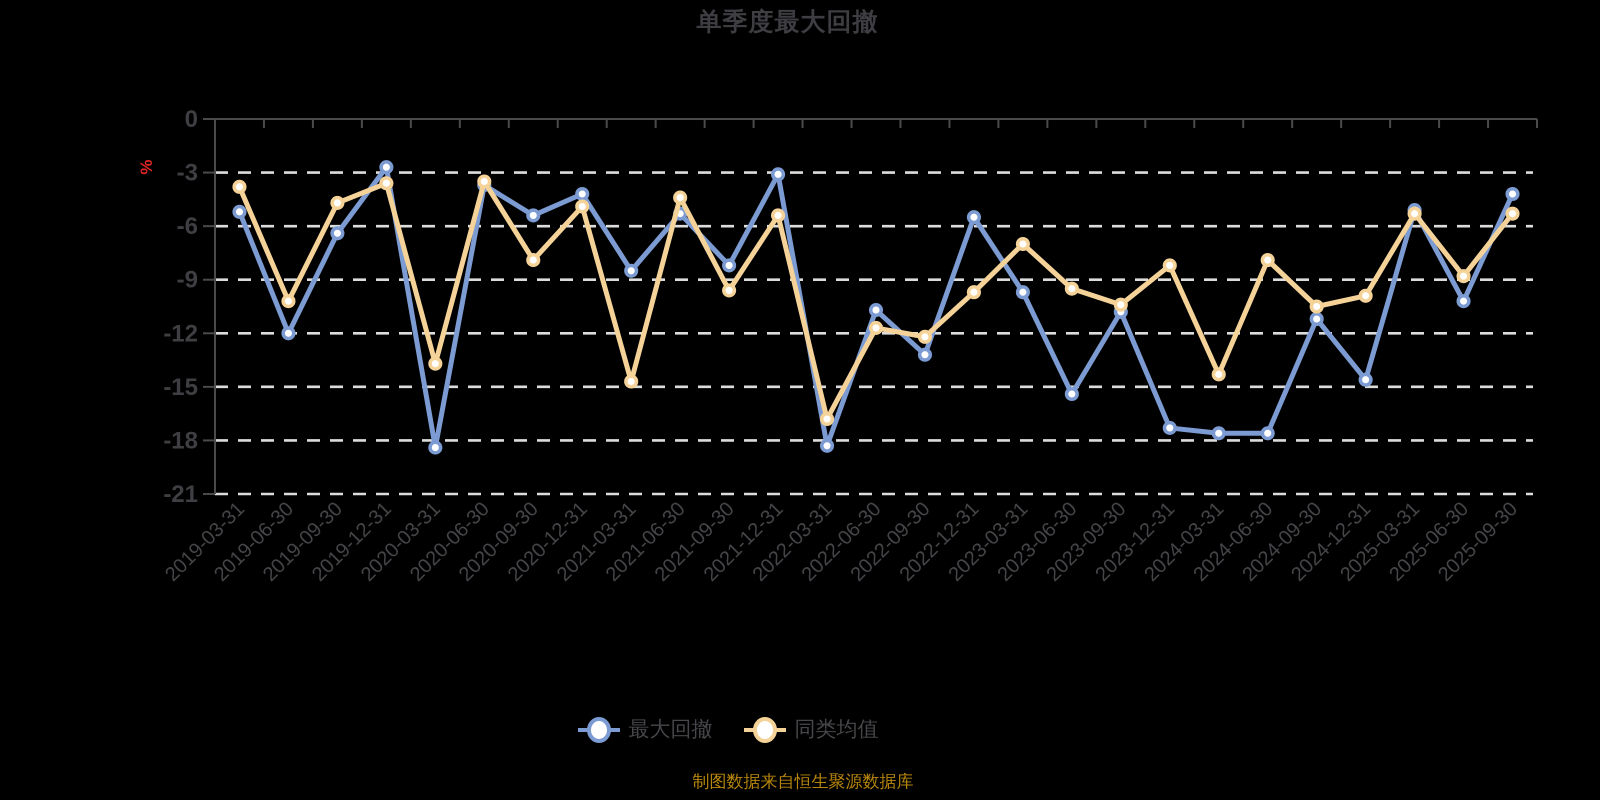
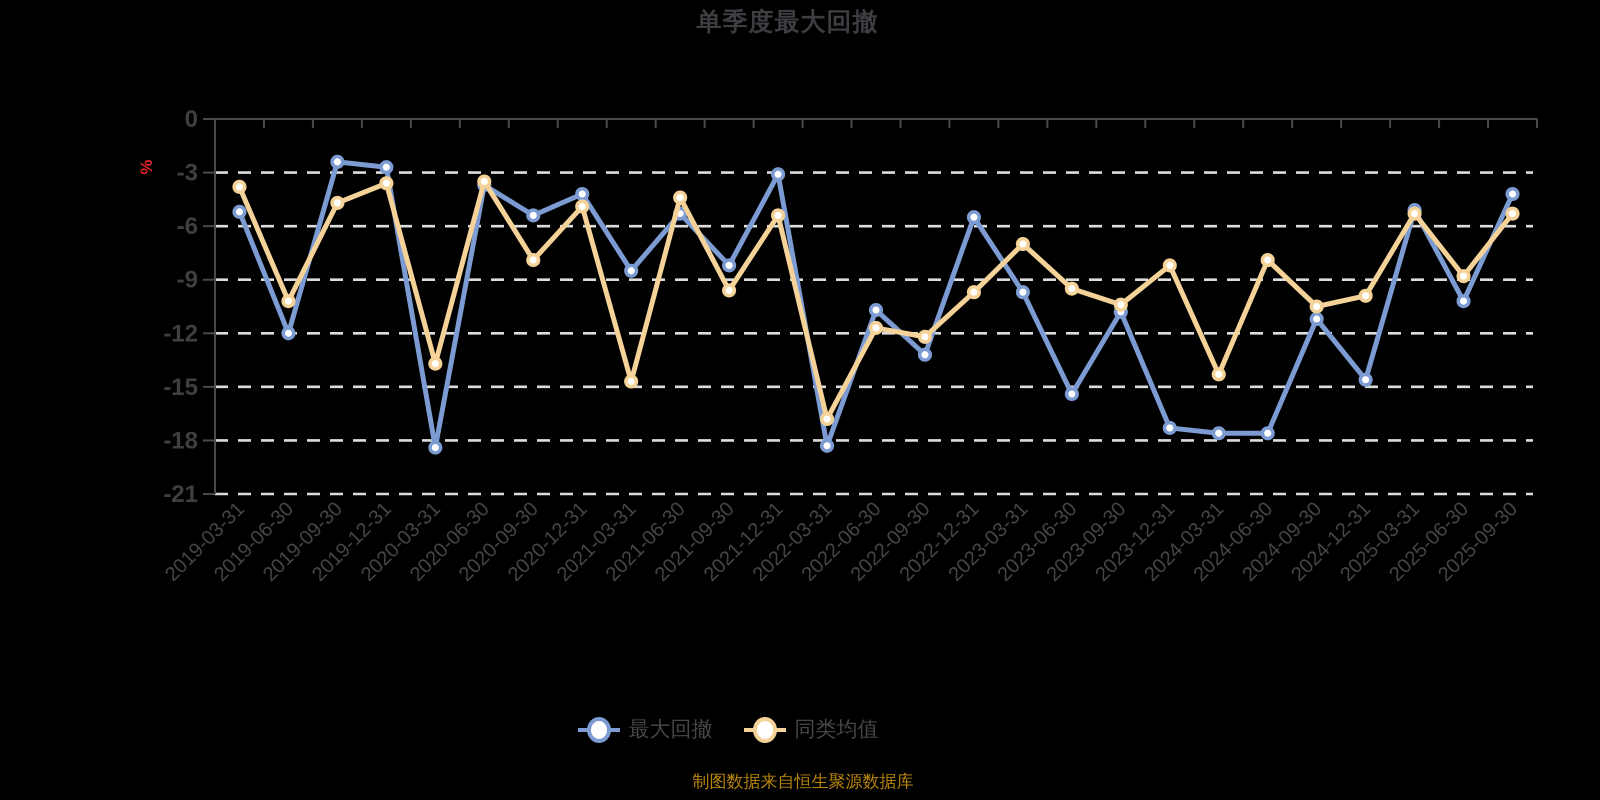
最大回撤/2019-09-30: -6.4 -> -2.4
